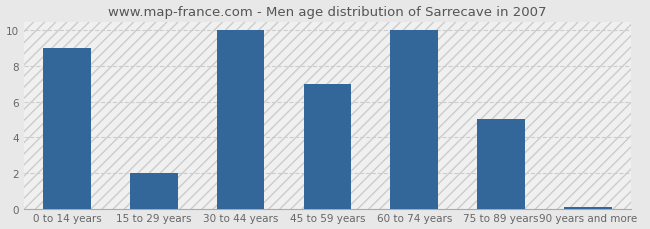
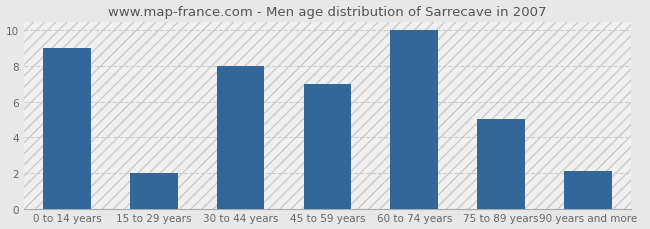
30 to 44 years: 10.0 -> 8.0
90 years and more: 0.1 -> 2.1
